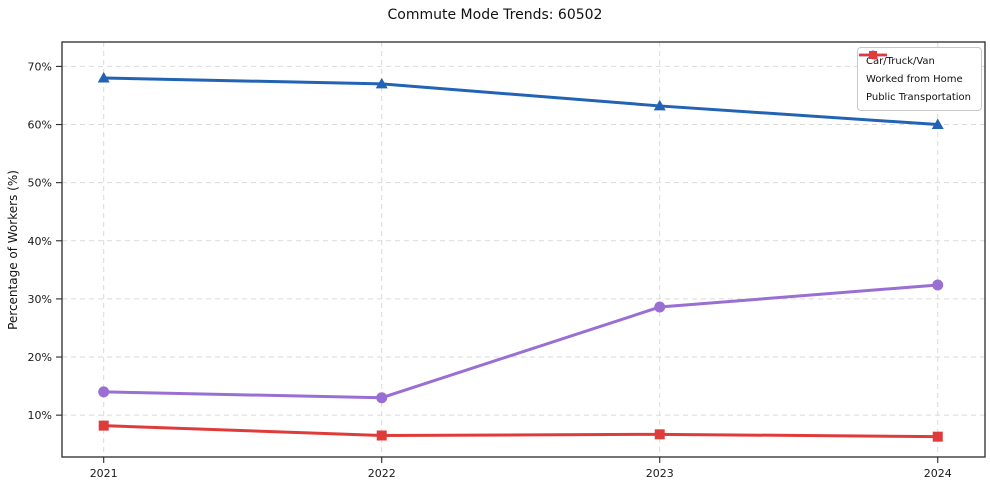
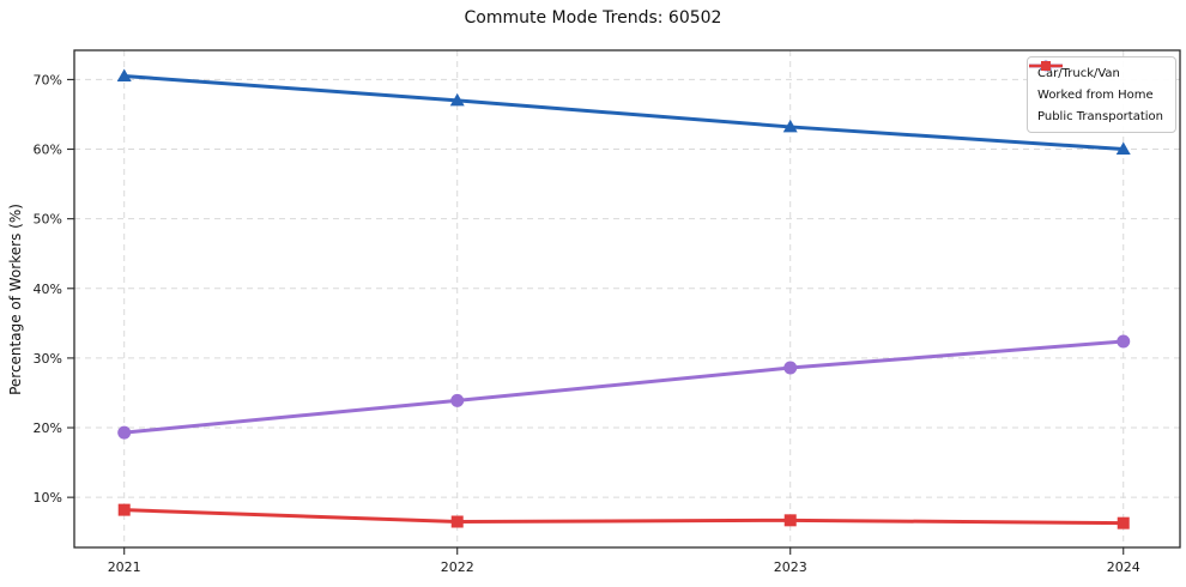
Car/Truck/Van/2021: 68% -> 70%
Worked from Home/2021: 14% -> 19%
Worked from Home/2022: 13% -> 24%
